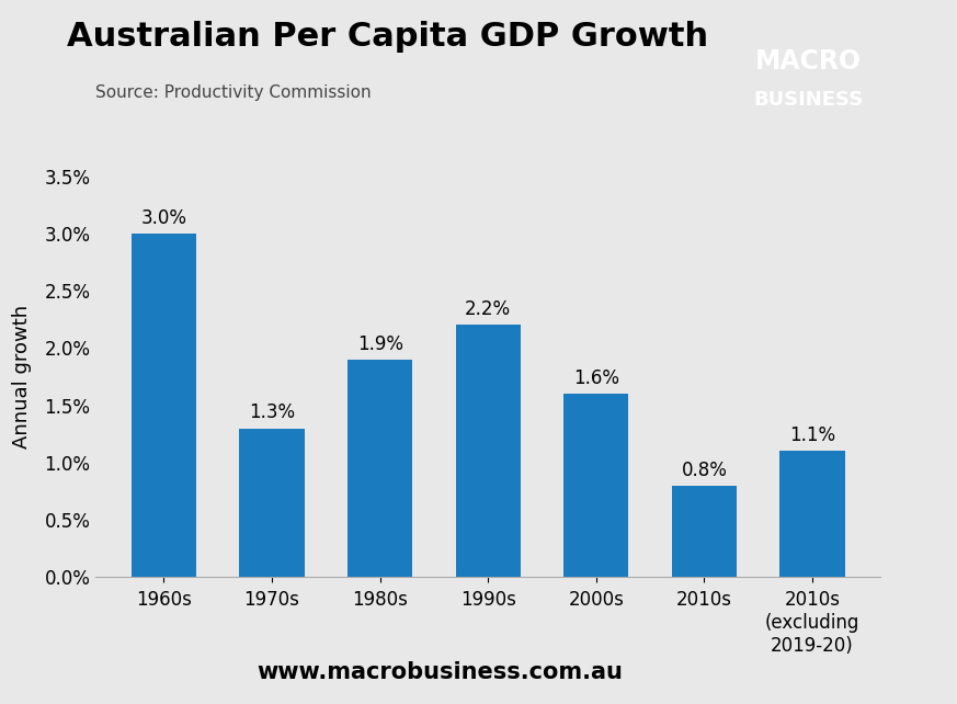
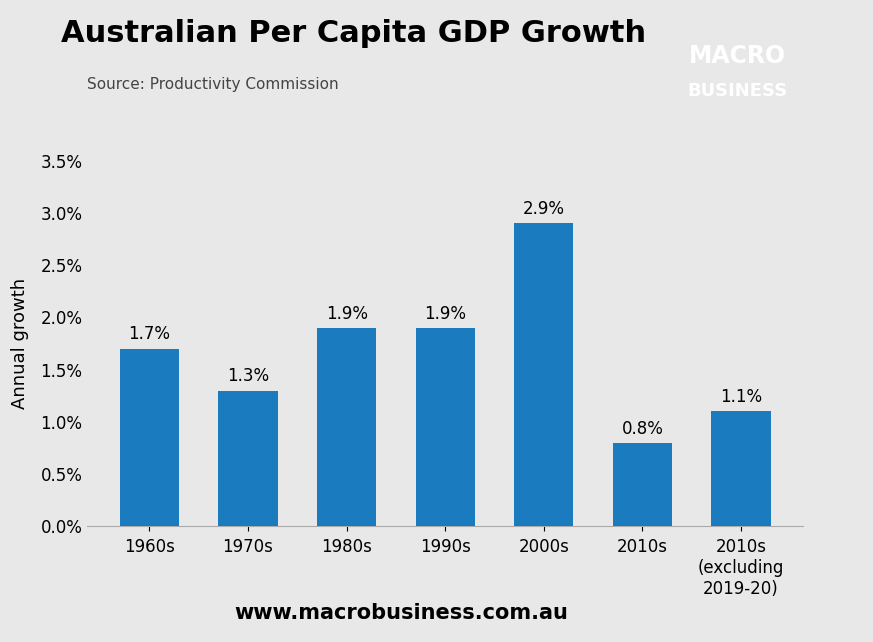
1960s: 3.0% -> 1.7%
1990s: 2.2% -> 1.9%
2000s: 1.6% -> 2.9%
